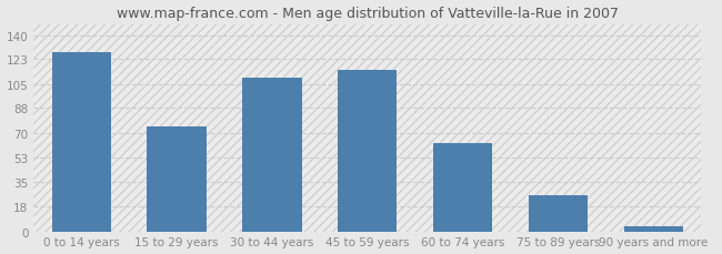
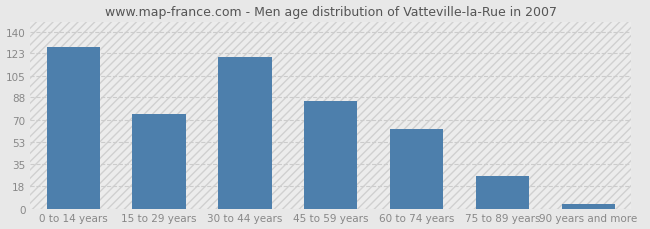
30 to 44 years: 110 -> 120
45 to 59 years: 115 -> 85
